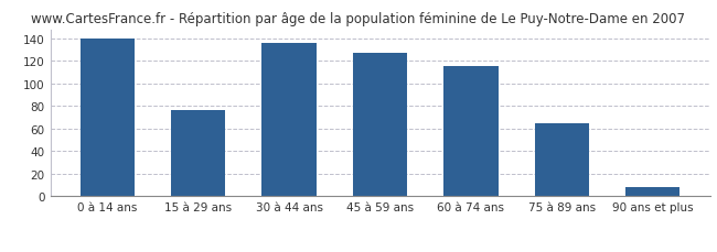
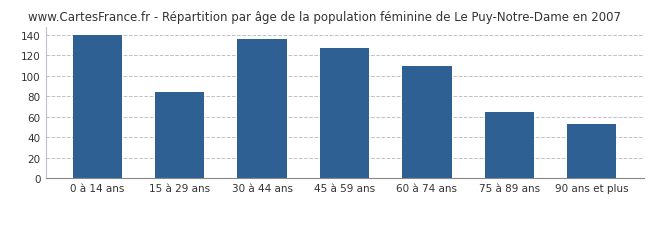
15 à 29 ans: 76 -> 84
60 à 74 ans: 115 -> 110
90 ans et plus: 8 -> 53
